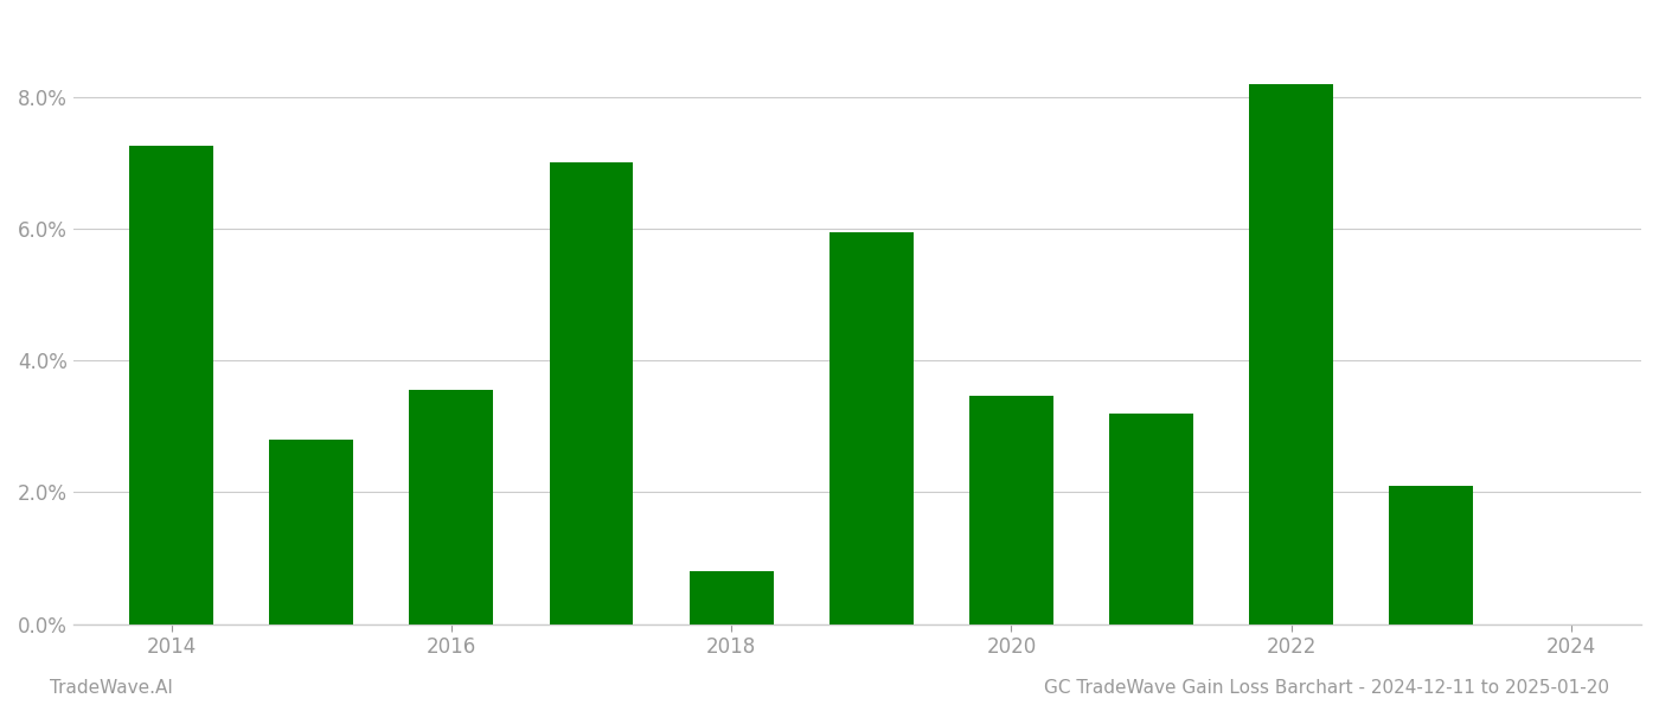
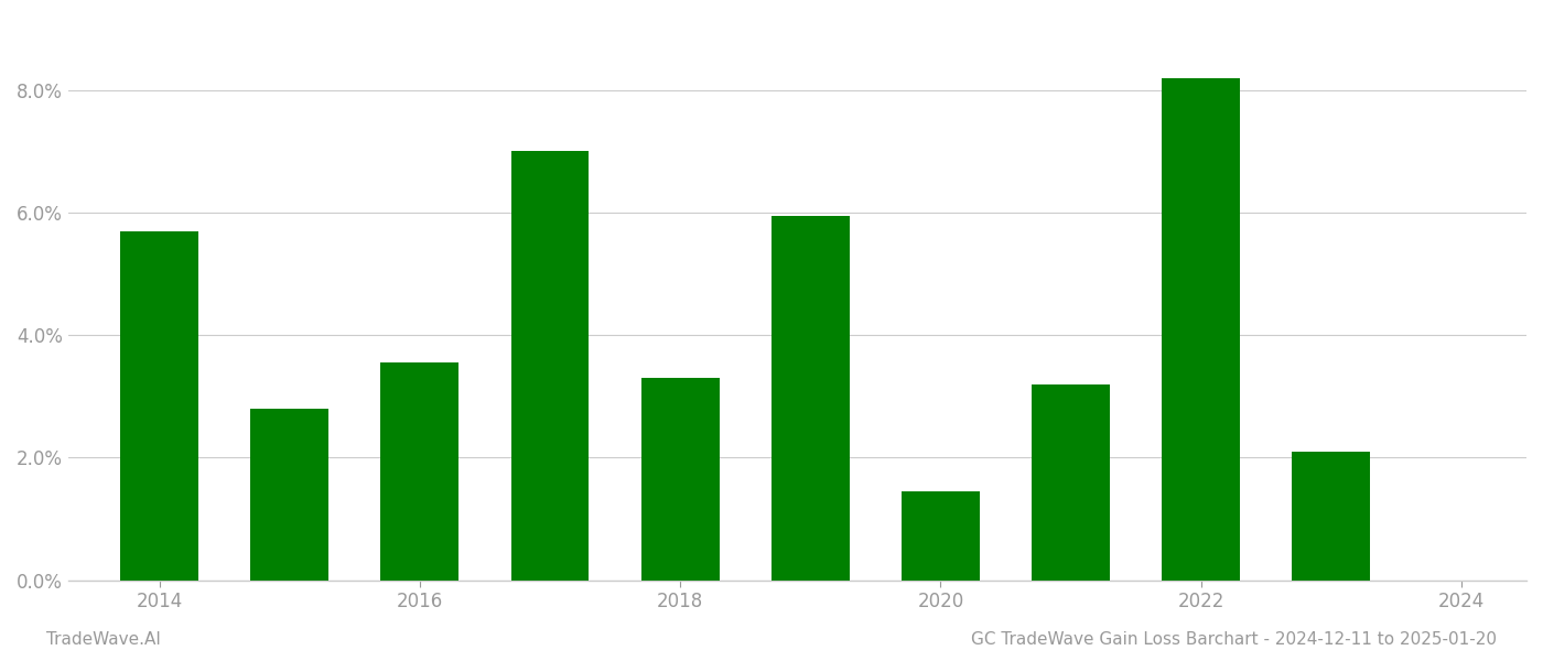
2014: 7.26% -> 5.70%
2018: 0.80% -> 3.30%
2020: 3.46% -> 1.45%
